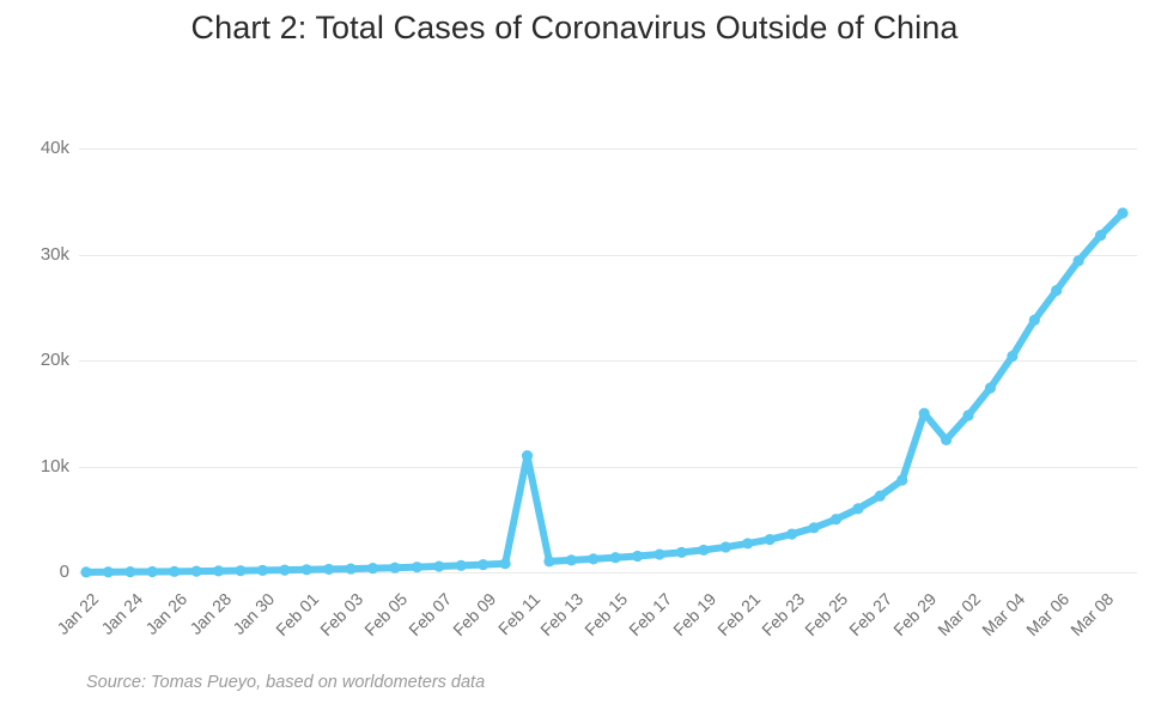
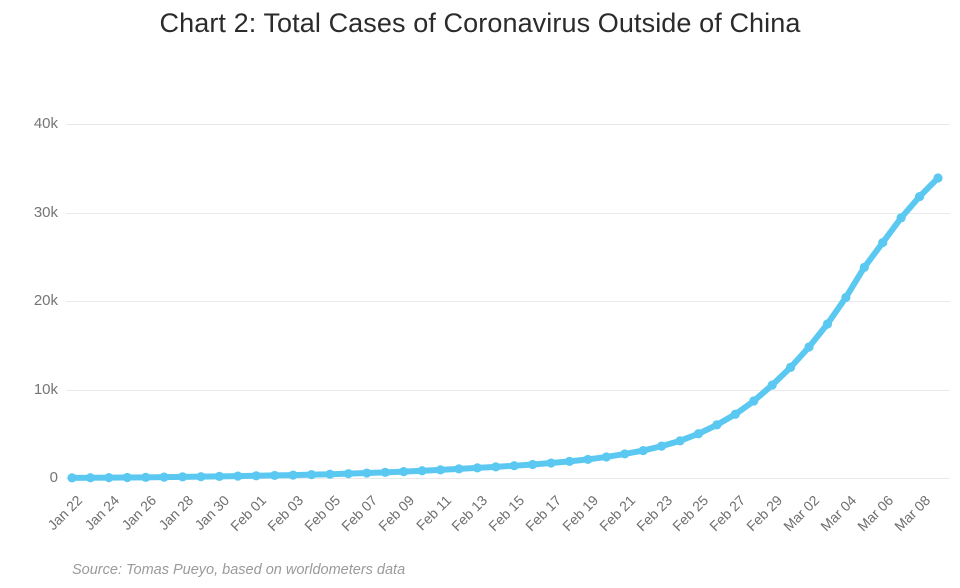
Feb 11: 11k -> 1k
Feb 29: 15k -> 10k
